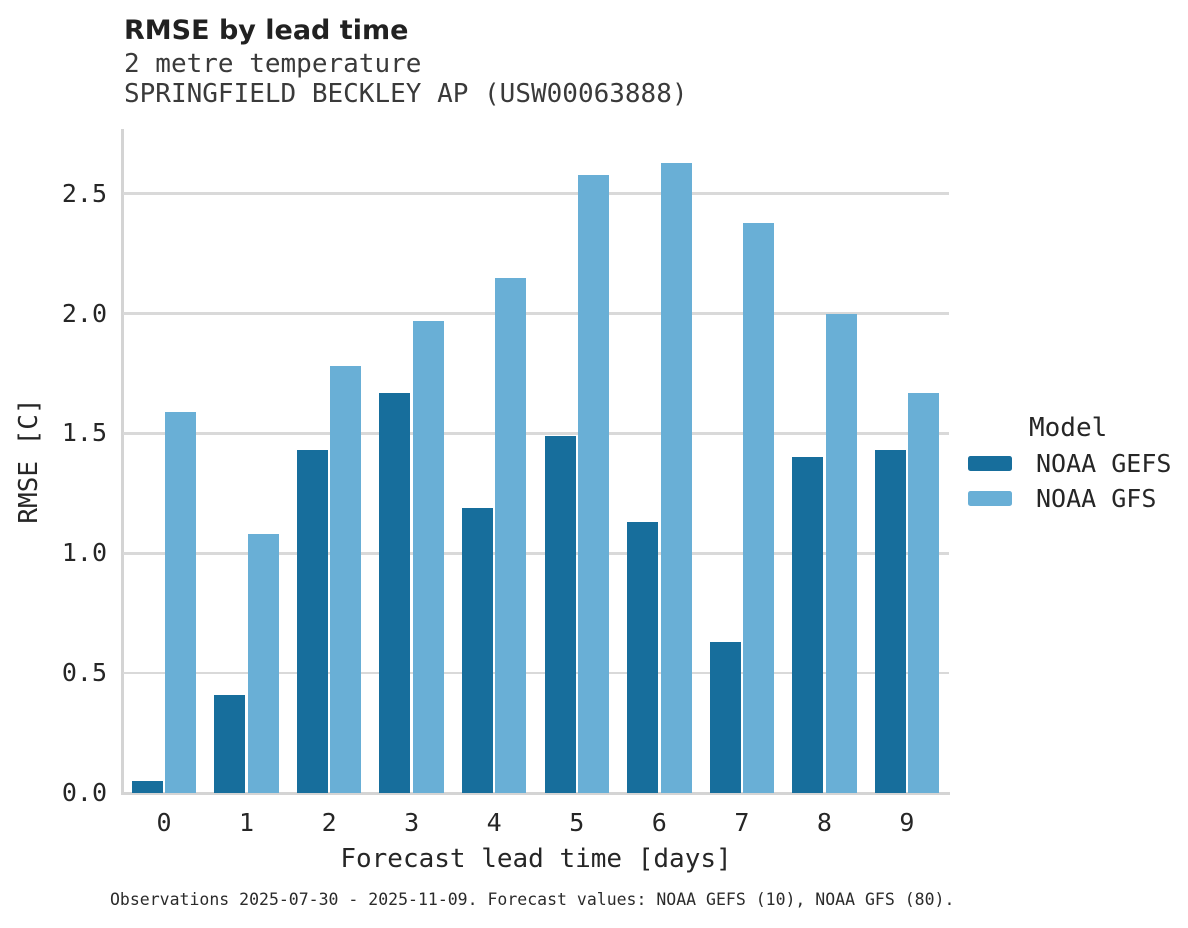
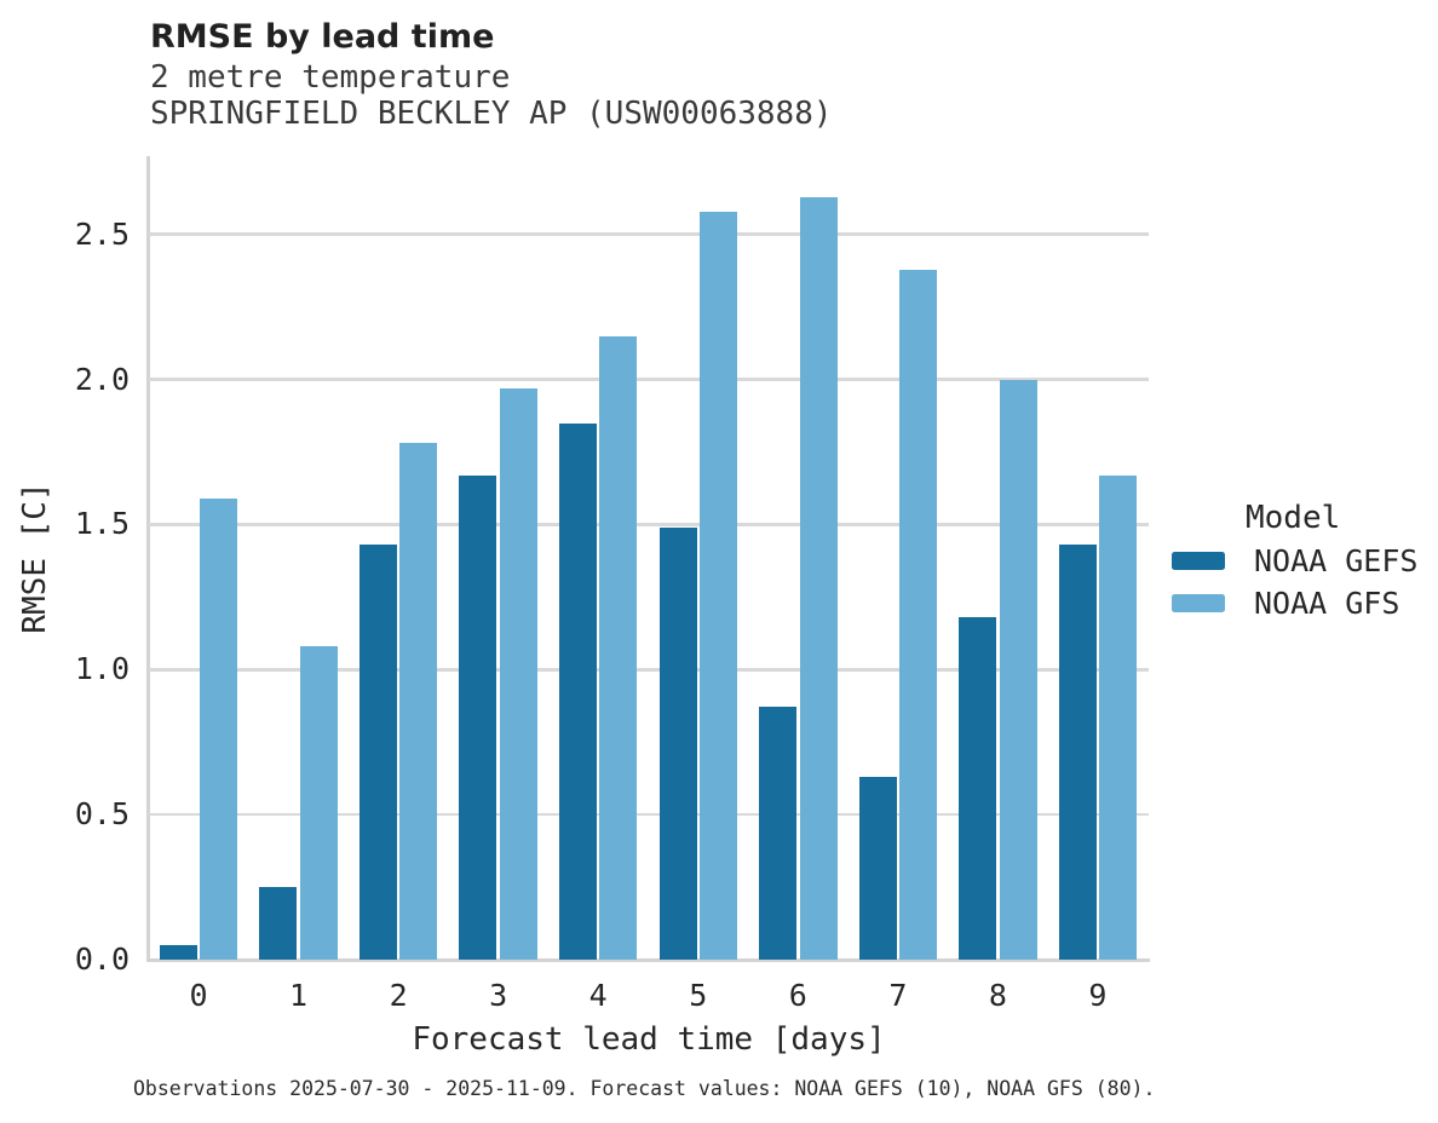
NOAA GEFS/1: 0.41 -> 0.25
NOAA GEFS/4: 1.19 -> 1.85
NOAA GEFS/6: 1.13 -> 0.87
NOAA GEFS/8: 1.40 -> 1.18
